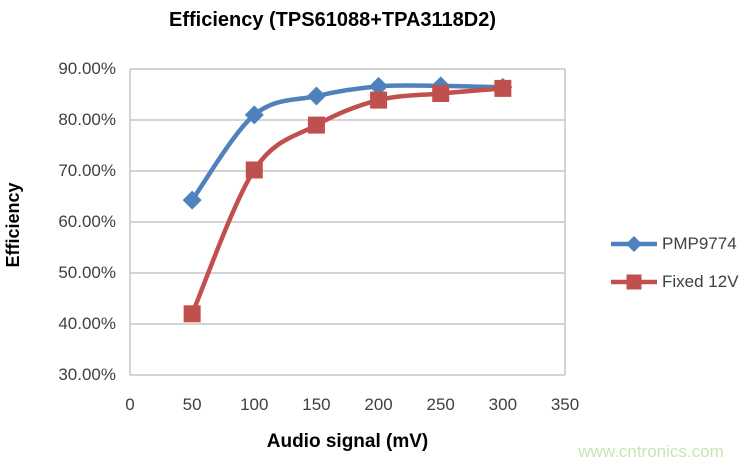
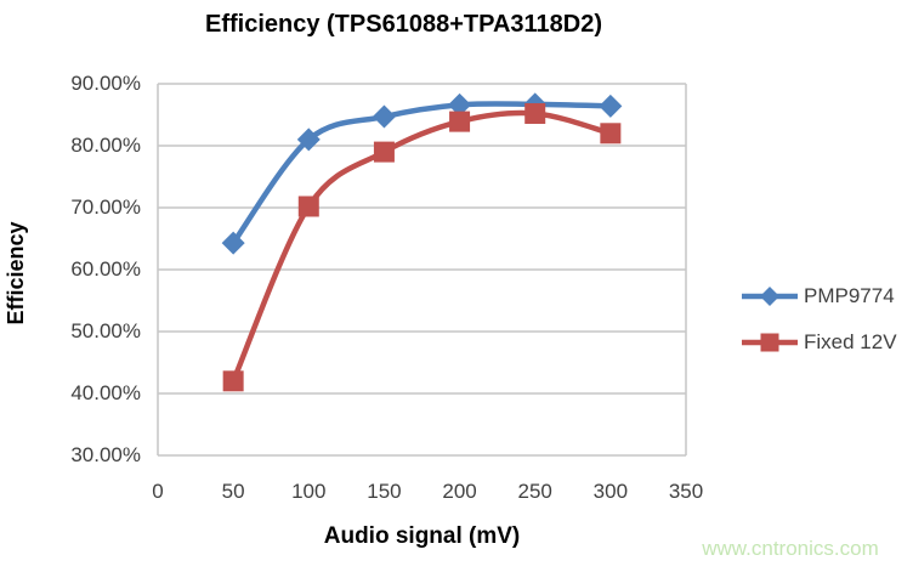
Fixed 12V/300: 86% -> 82%
